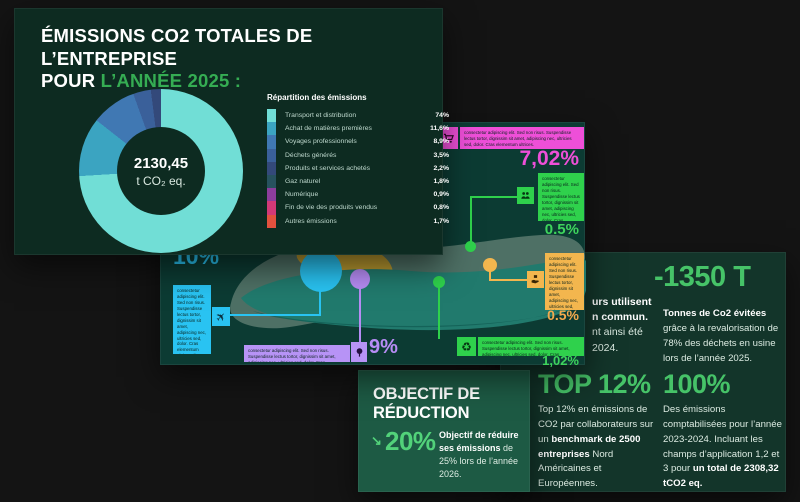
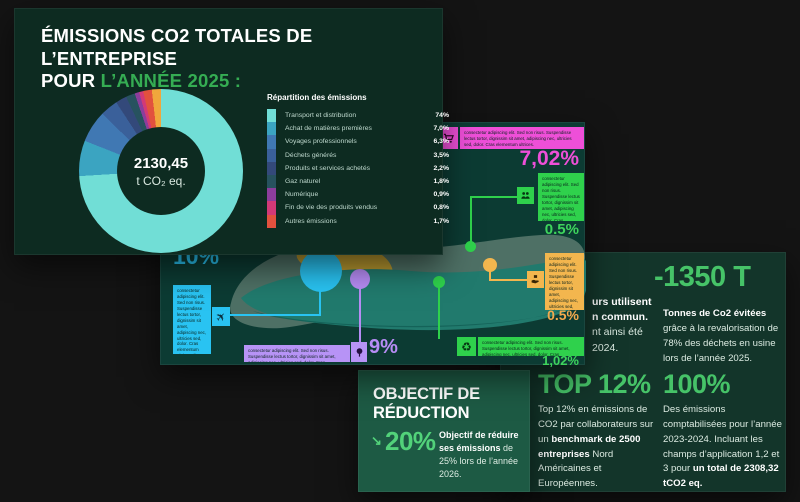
Achat de matières premières: 11,6% -> 7,0%
Voyages professionnels: 8,9% -> 6,3%
